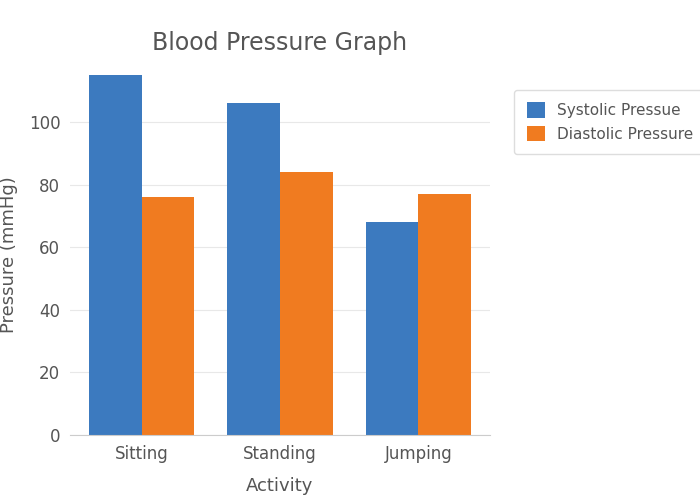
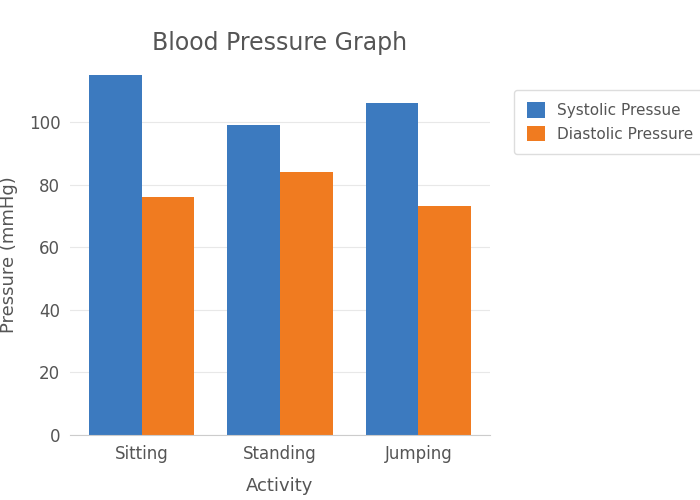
Systolic Pressue/Standing: 106 -> 99
Systolic Pressue/Jumping: 68 -> 106
Diastolic Pressure/Jumping: 77 -> 73
